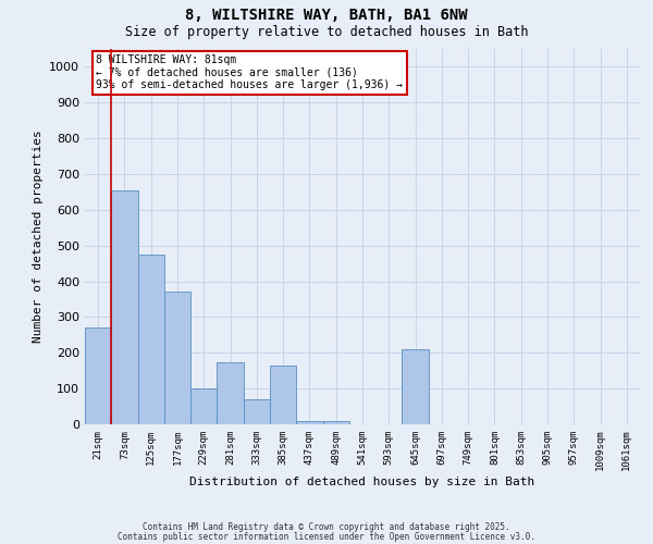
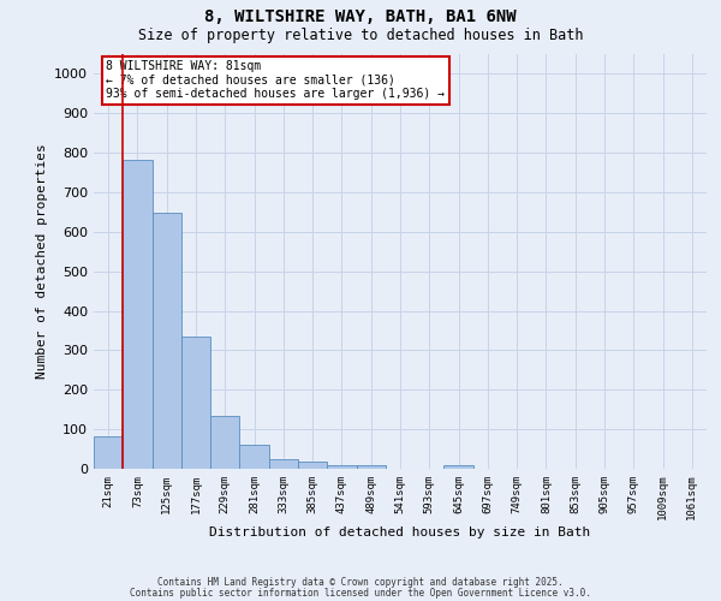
21sqm: 270 -> 83
73sqm: 655 -> 783
125sqm: 475 -> 648
177sqm: 370 -> 335
229sqm: 100 -> 133
281sqm: 175 -> 60
333sqm: 70 -> 23
385sqm: 165 -> 18
645sqm: 210 -> 10
